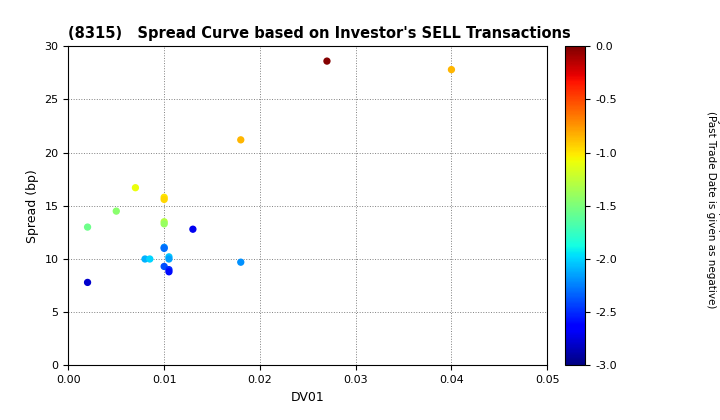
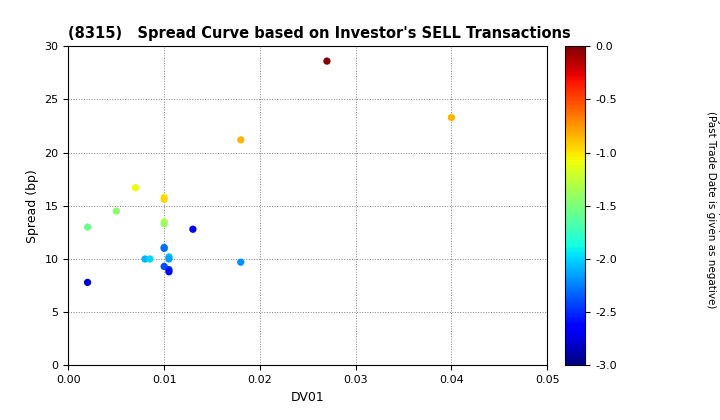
0.04: 27.8 -> 23.3
